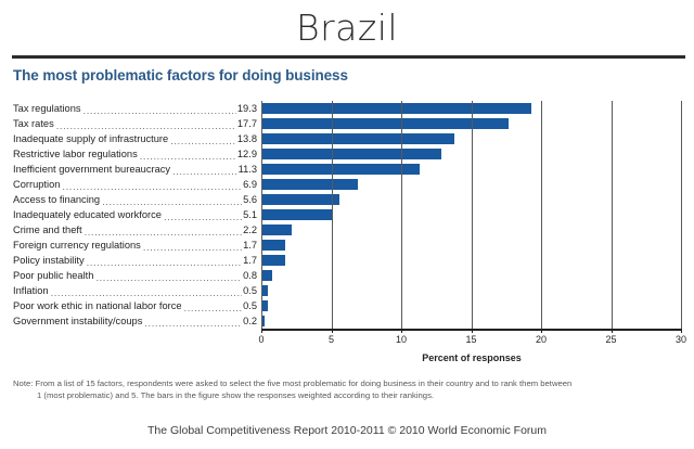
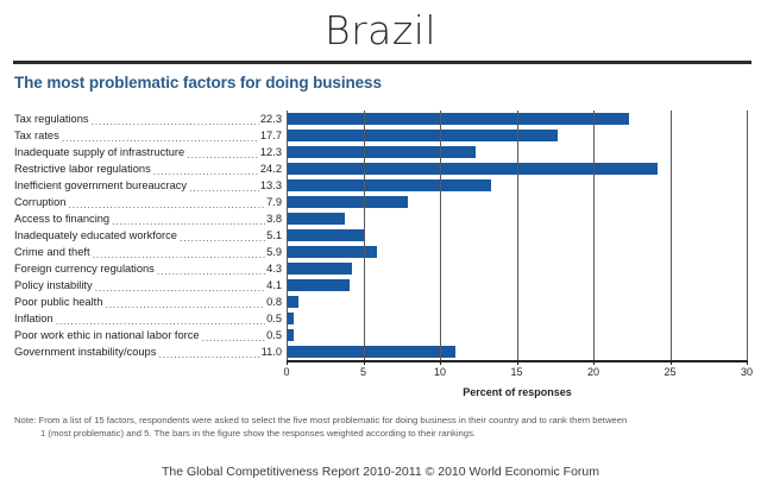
Tax regulations: 19.3 -> 22.3
Inadequate supply of infrastructure: 13.8 -> 12.3
Restrictive labor regulations: 12.9 -> 24.2
Inefficient government bureaucracy: 11.3 -> 13.3
Corruption: 6.9 -> 7.9
Access to financing: 5.6 -> 3.8
Crime and theft: 2.2 -> 5.9
Foreign currency regulations: 1.7 -> 4.3
Policy instability: 1.7 -> 4.1
Government instability/coups: 0.2 -> 11.0
